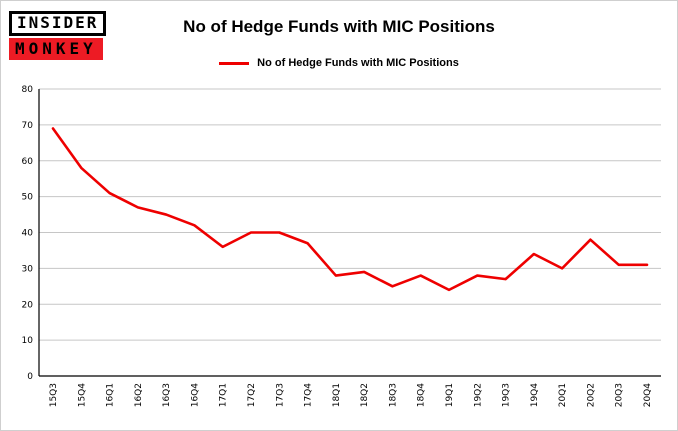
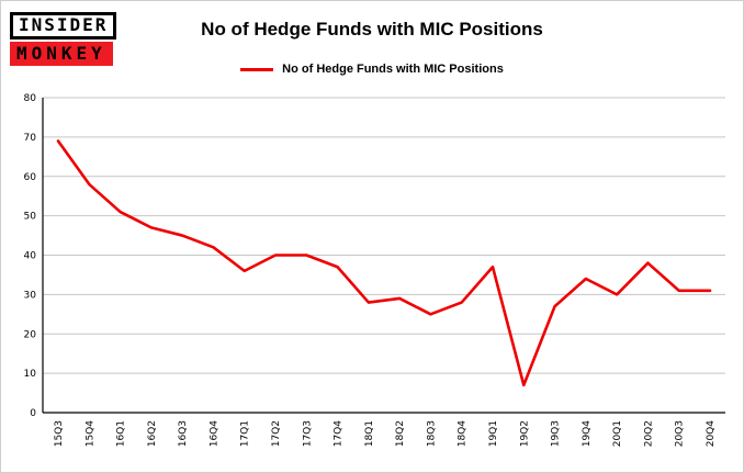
19Q1: 24 -> 37
19Q2: 28 -> 7
